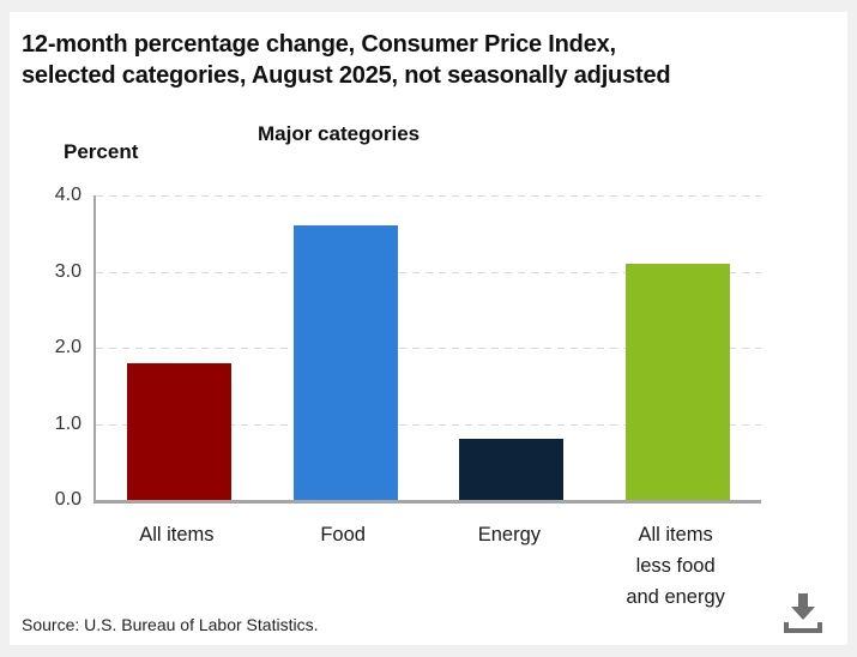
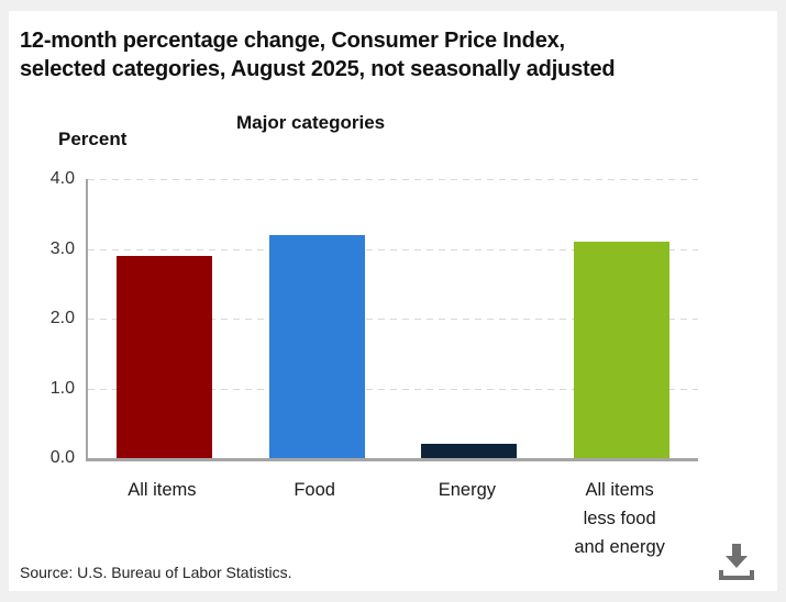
All items: 1.8 -> 2.9
Food: 3.6 -> 3.2
Energy: 0.8 -> 0.2
